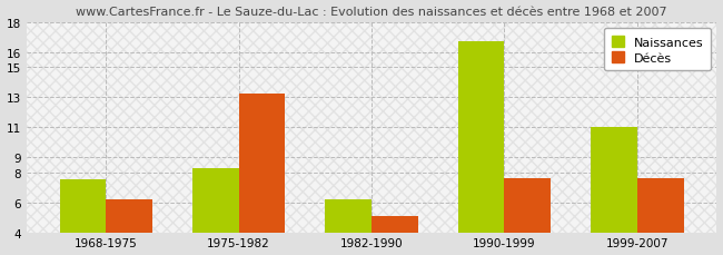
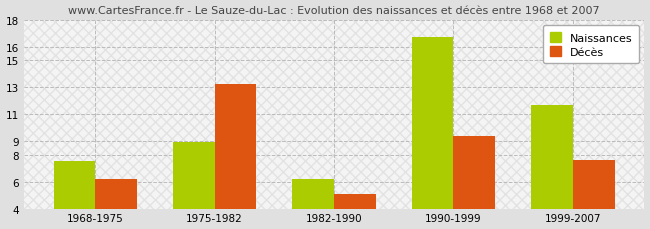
Naissances/1975-1982: 8.3 -> 8.9
Décès/1990-1999: 7.6 -> 9.4
Naissances/1999-2007: 11.0 -> 11.7
